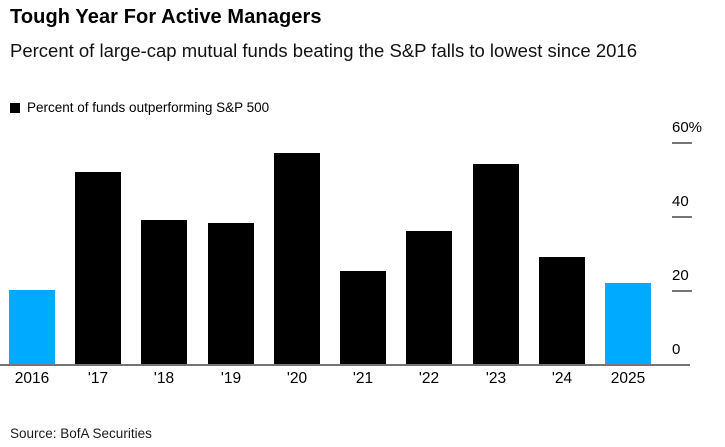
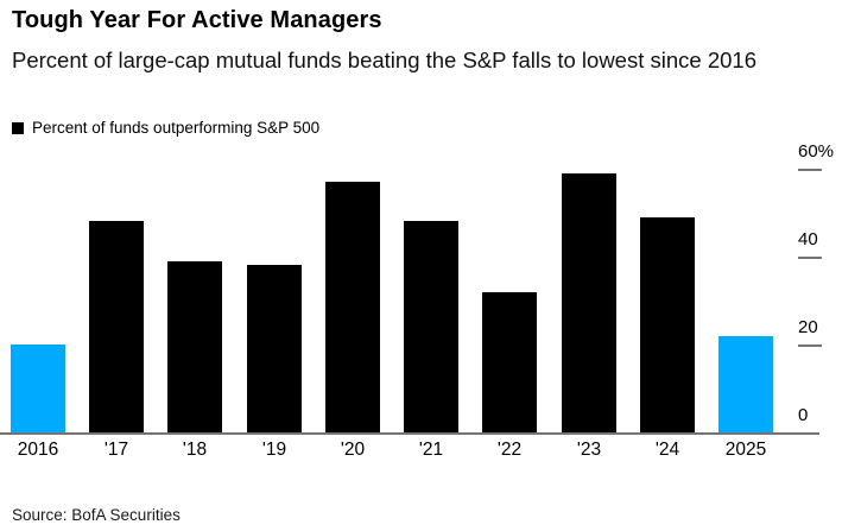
'17: 52% -> 48%
'21: 25% -> 48%
'22: 36% -> 32%
'23: 54% -> 59%
'24: 29% -> 49%
